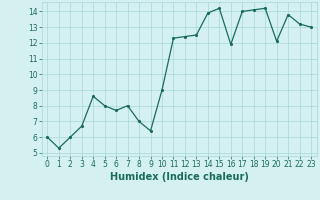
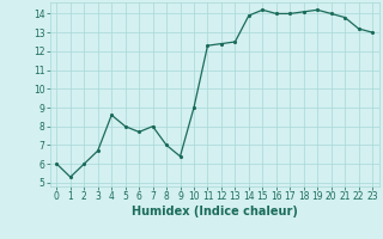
16: 11.9 -> 14.0
20: 12.1 -> 14.0
